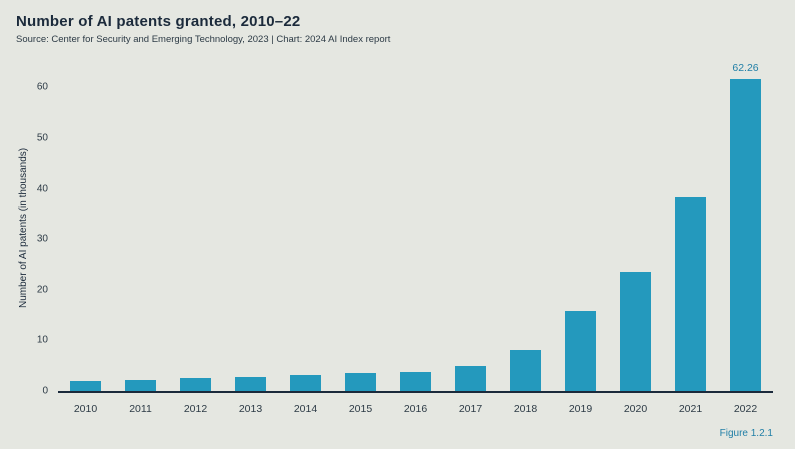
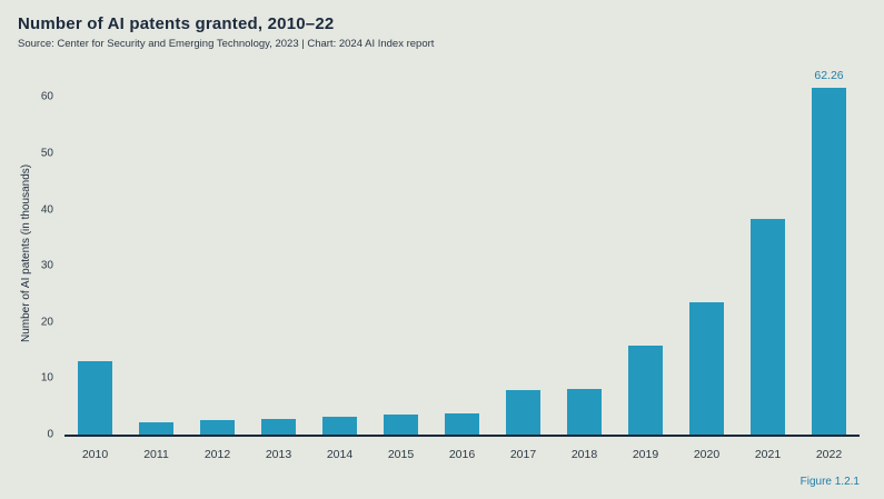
2010: 2 -> 13
2017: 5 -> 8
